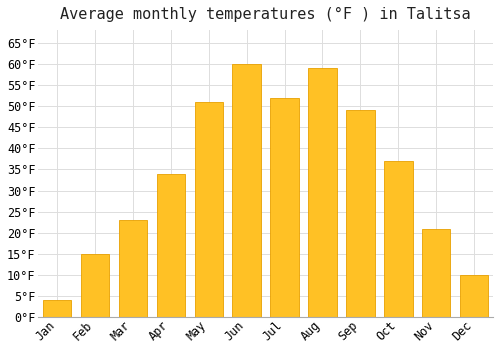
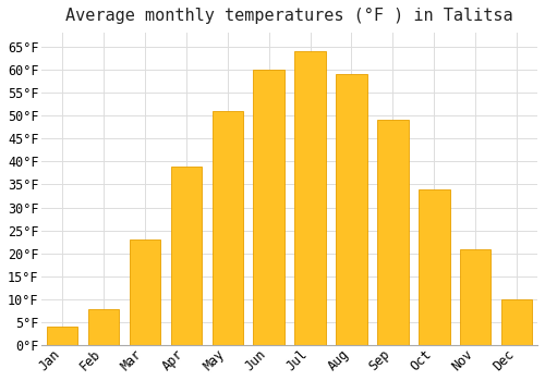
Feb: 15°F -> 8°F
Apr: 34°F -> 39°F
Jul: 52°F -> 64°F
Oct: 37°F -> 34°F
